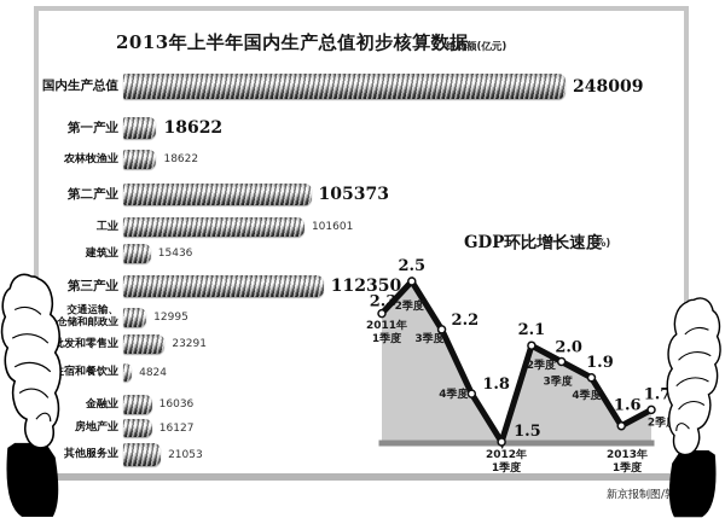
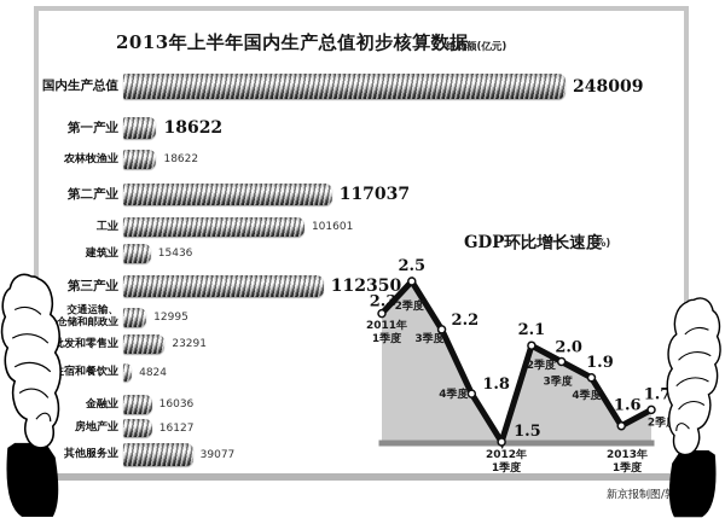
2013年上半年国内生产总值初步核算数据/第二产业: 105373 -> 117037
2013年上半年国内生产总值初步核算数据/其他服务业: 21053 -> 39077
